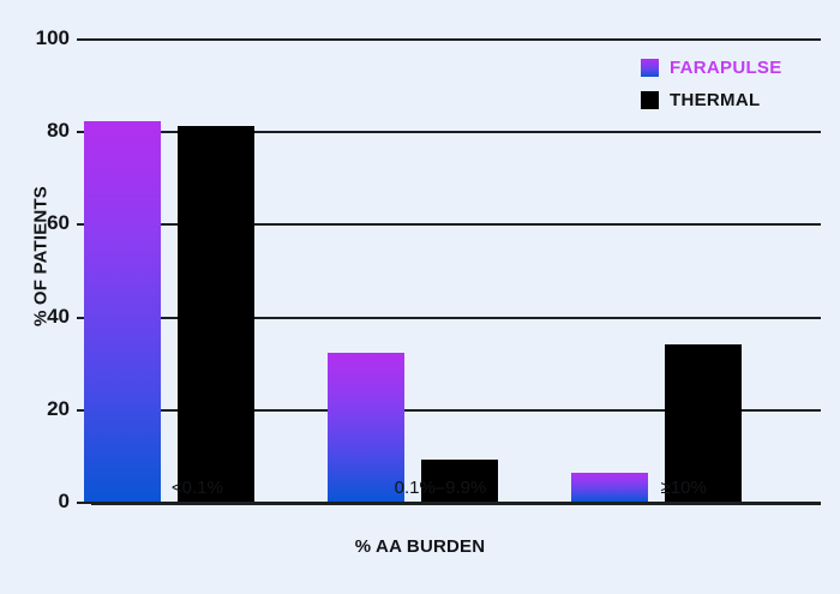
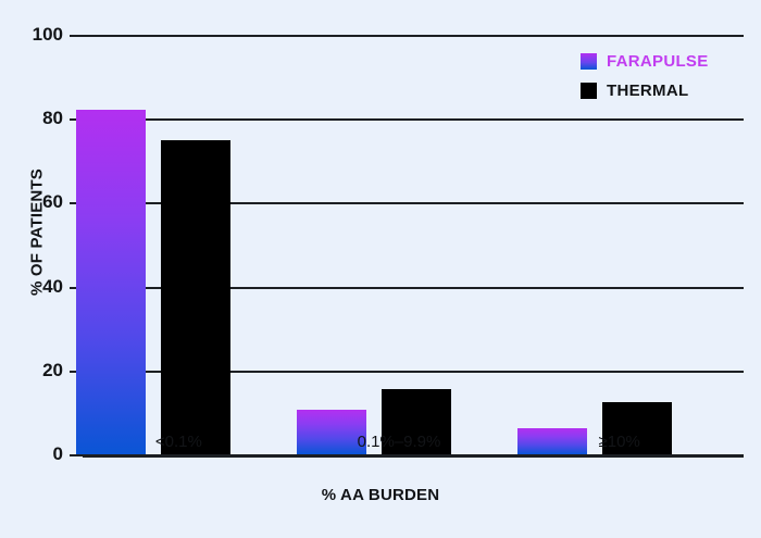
THERMAL/<0.1%: 81 -> 75
FARAPULSE/0.1%–9.9%: 32 -> 11
THERMAL/0.1%–9.9%: 9 -> 16
THERMAL/≥10%: 34 -> 12
